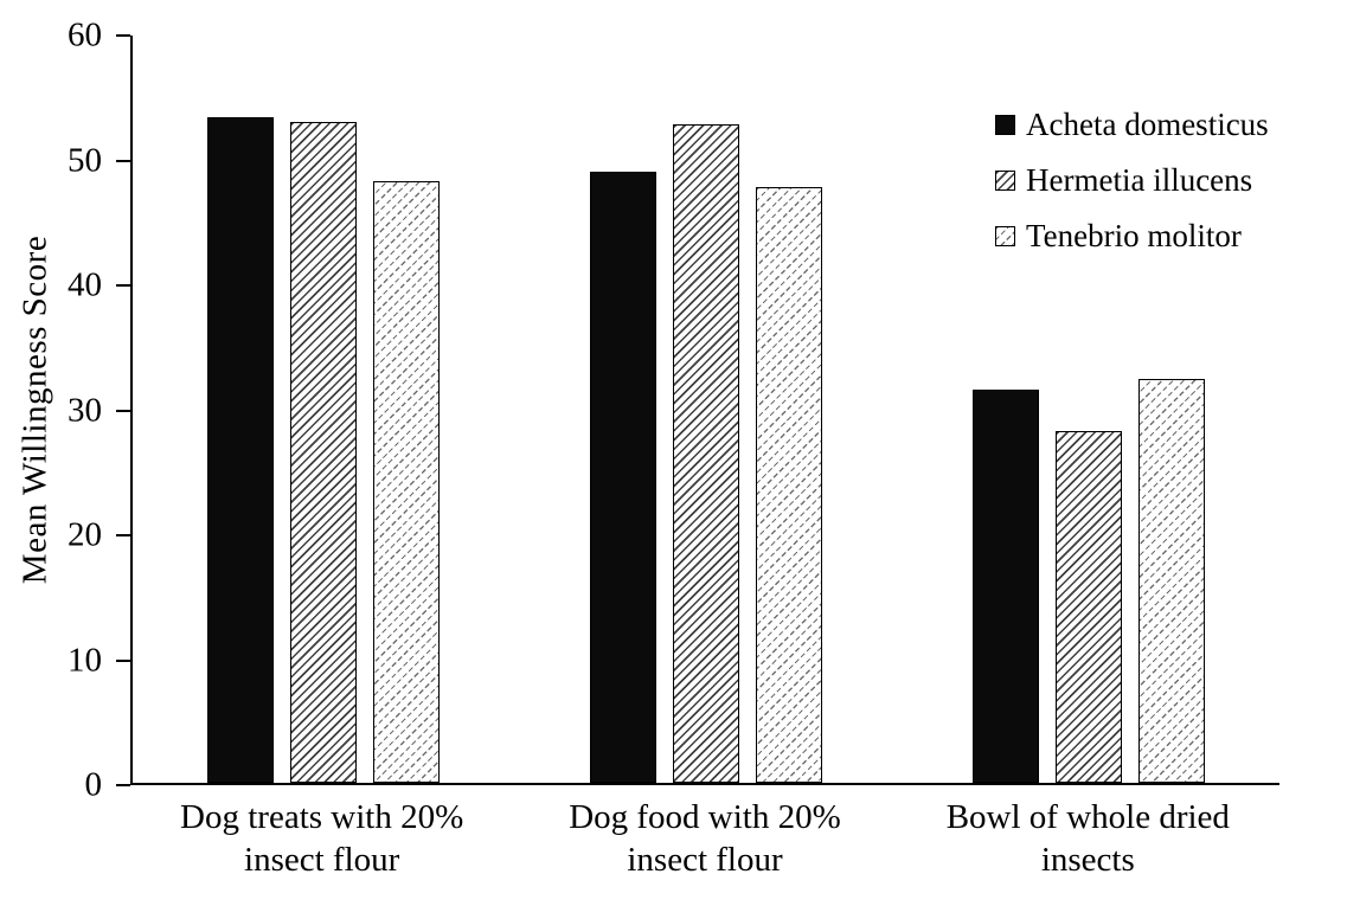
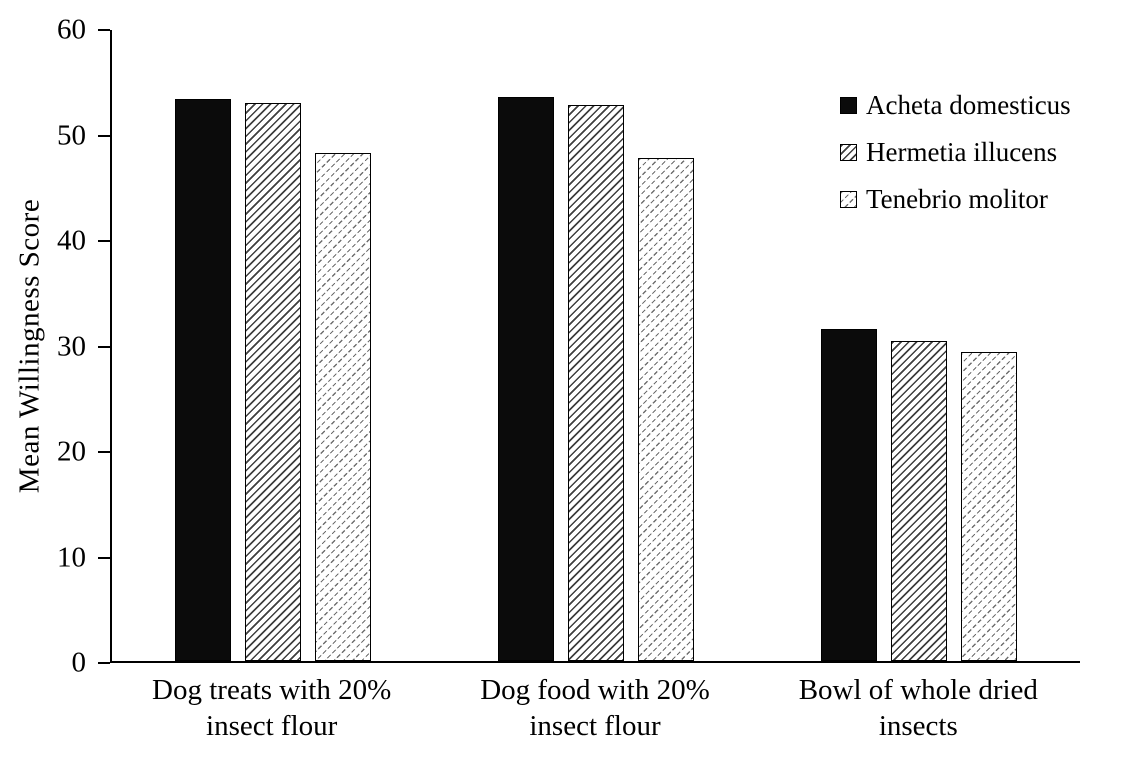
Acheta domesticus/Dog food with 20% insect flour: 49.1 -> 53.6
Hermetia illucens/Bowl of whole dried insects: 28.2 -> 30.4
Tenebrio molitor/Bowl of whole dried insects: 32.4 -> 29.4
